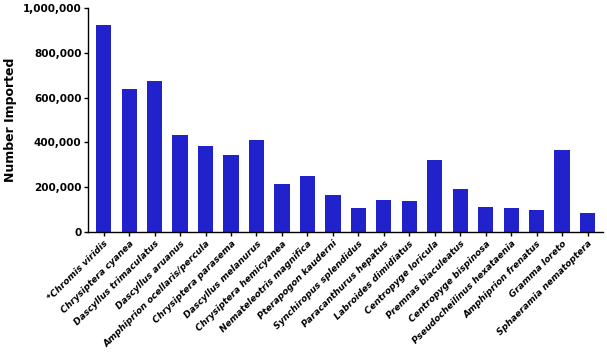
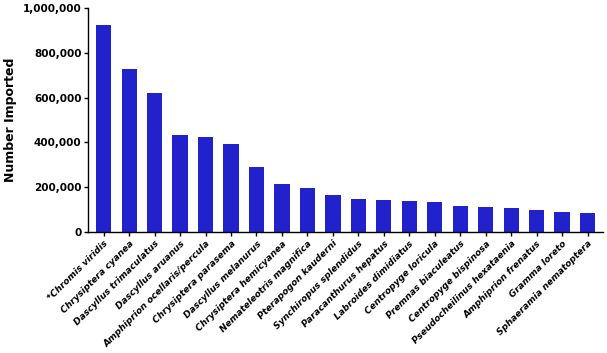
Chrysiptera cyanea: 640,000 -> 730,000
Dascyllus trimaculatus: 675,000 -> 620,000
Amphiprion ocellaris/percula: 385,000 -> 425,000
Chrysiptera parasema: 345,000 -> 395,000
Dascyllus melanurus: 410,000 -> 290,000
Nemateleotris magnifica: 250,000 -> 198,000
Synchiropus splendidus: 105,000 -> 145,000
Centropyge loricula: 320,000 -> 133,000
Premnas biaculeatus: 190,000 -> 115,000
Gramma loreto: 365,000 -> 88,000
